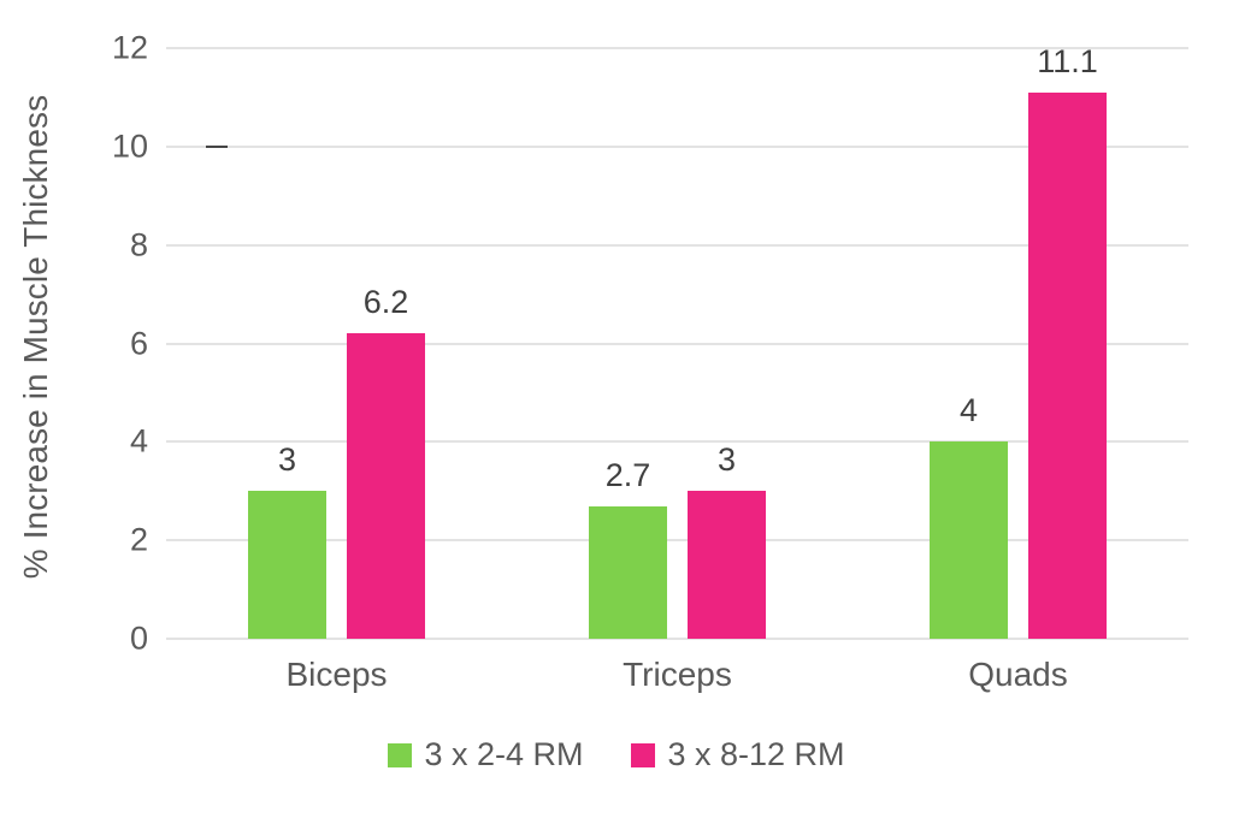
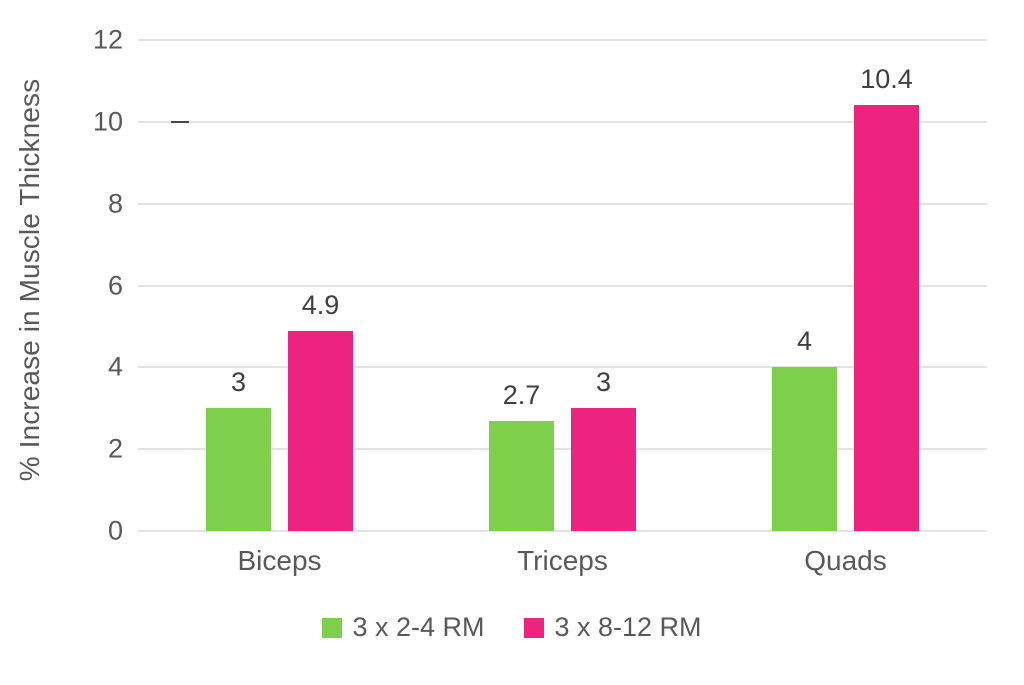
3 x 8-12 RM/Biceps: 6.2 -> 4.9
3 x 8-12 RM/Quads: 11.1 -> 10.4
